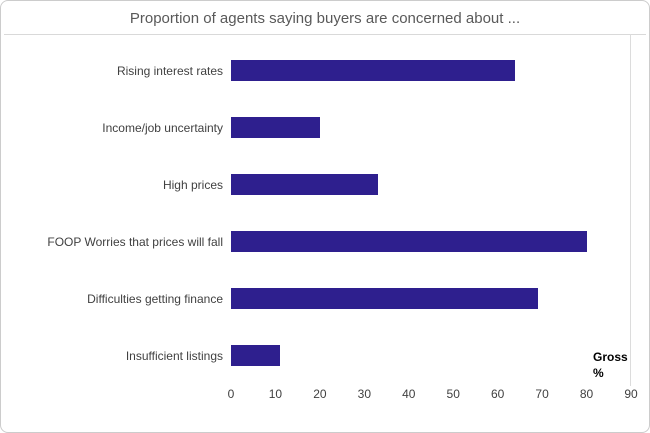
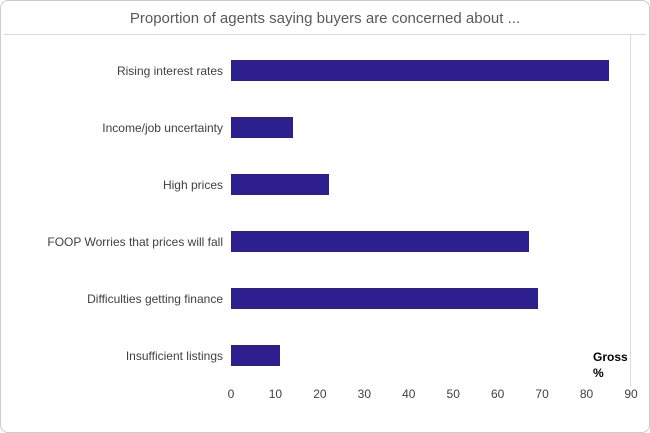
Rising interest rates: 64 -> 85
Income/job uncertainty: 20 -> 14
High prices: 33 -> 22
FOOP Worries that prices will fall: 80 -> 67
